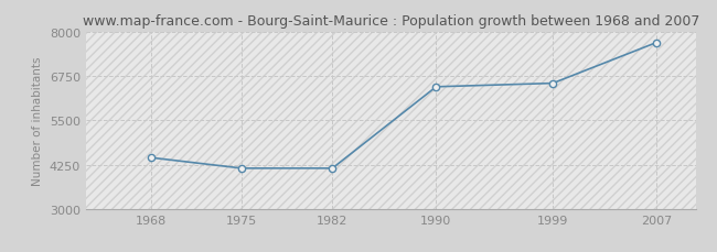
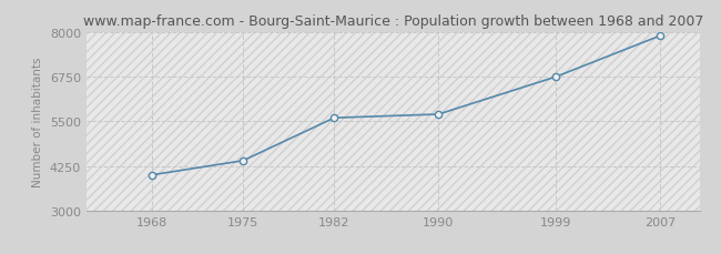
1968: 4450 -> 4000
1975: 4150 -> 4400
1982: 4150 -> 5600
1990: 6450 -> 5700
1999: 6550 -> 6750
2007: 7700 -> 7900
